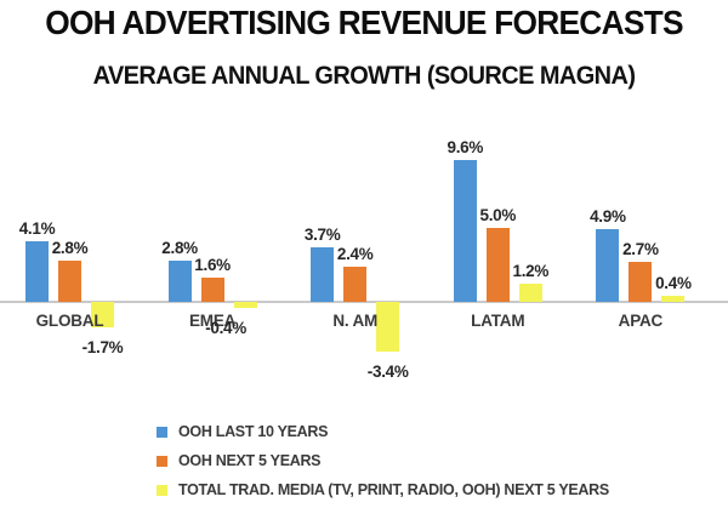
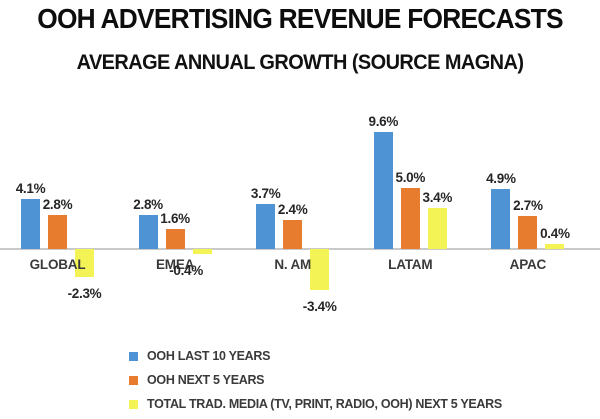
TOTAL TRAD. MEDIA (TV, PRINT, RADIO, OOH) NEXT 5 YEARS/GLOBAL: -1.7% -> -2.3%
TOTAL TRAD. MEDIA (TV, PRINT, RADIO, OOH) NEXT 5 YEARS/LATAM: 1.2% -> 3.4%
